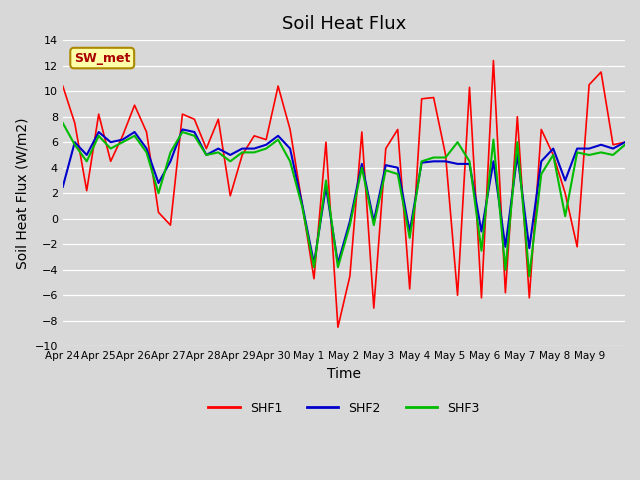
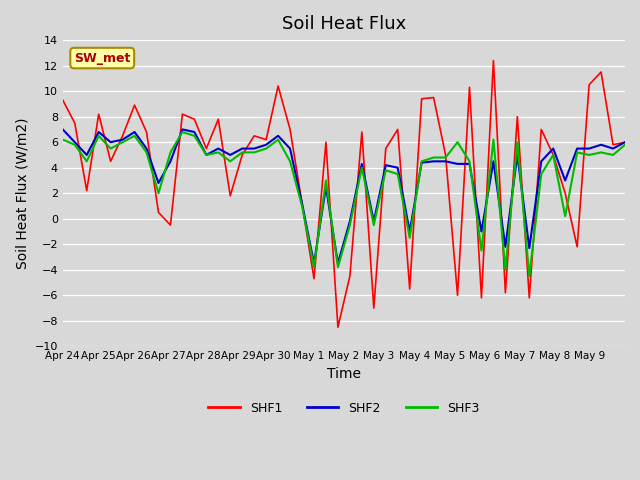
SHF1/Apr 24: 10.4 -> 9.3
SHF2/Apr 24: 2.5 -> 7.0
SHF3/Apr 24: 7.5 -> 6.2
